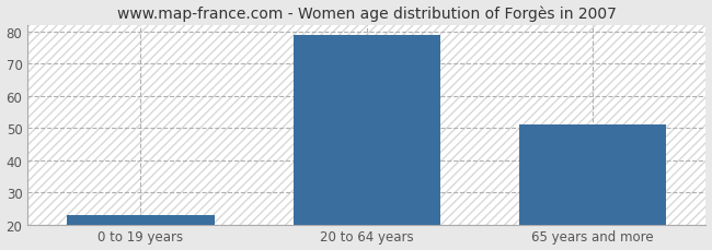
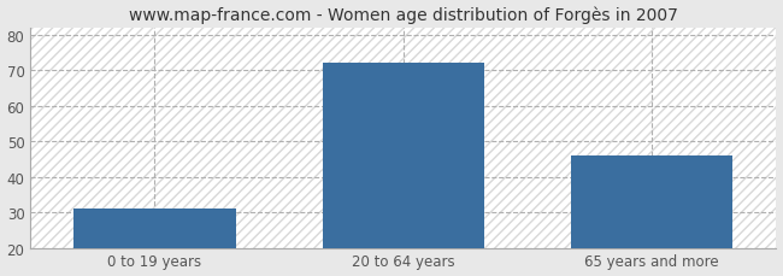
0 to 19 years: 23 -> 31
20 to 64 years: 79 -> 72
65 years and more: 51 -> 46
